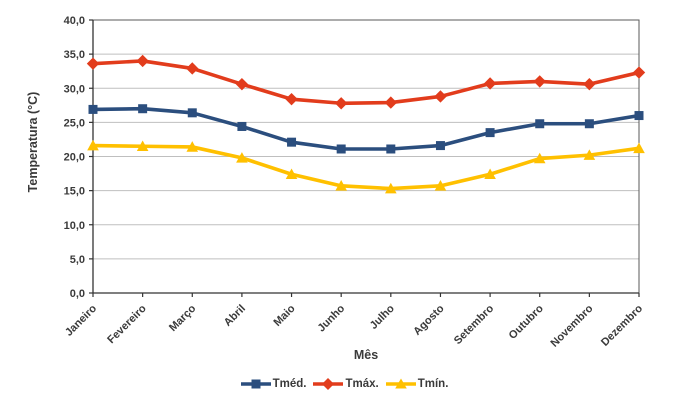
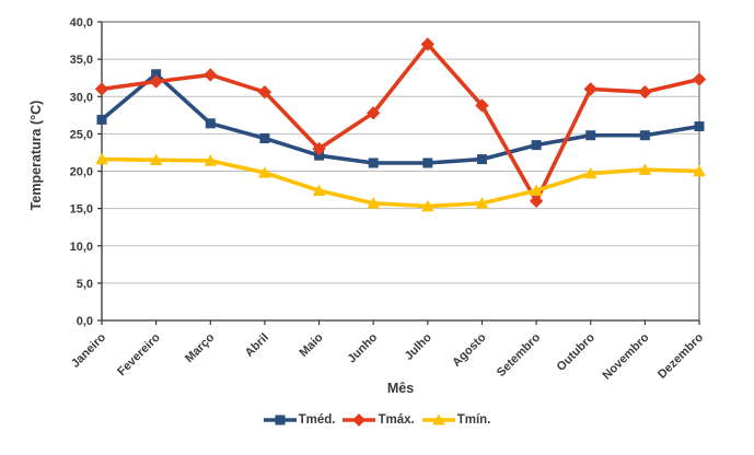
Tmáx./Janeiro: 34 -> 31
Tméd./Fevereiro: 27 -> 33
Tmáx./Fevereiro: 34 -> 32
Tmáx./Maio: 28 -> 23
Tmáx./Julho: 28 -> 37
Tmáx./Setembro: 31 -> 16
Tmín./Dezembro: 21 -> 20
